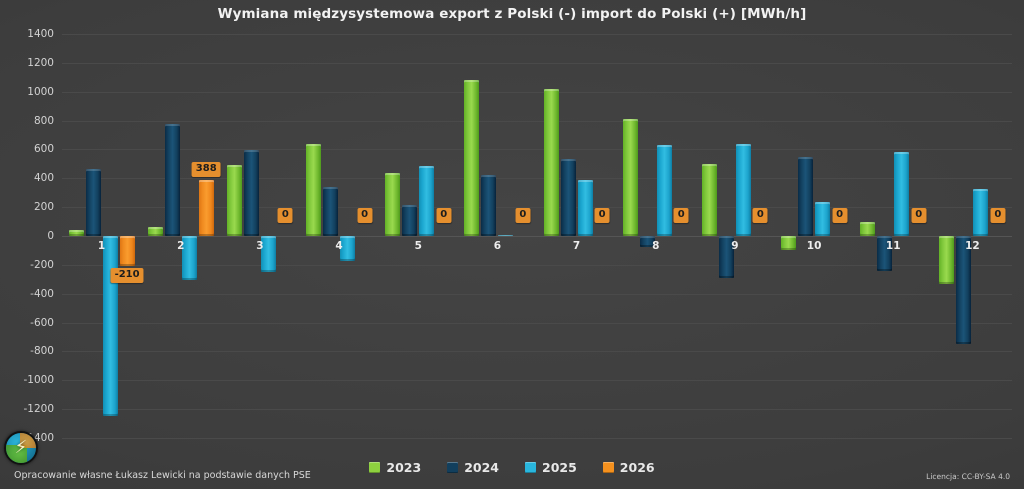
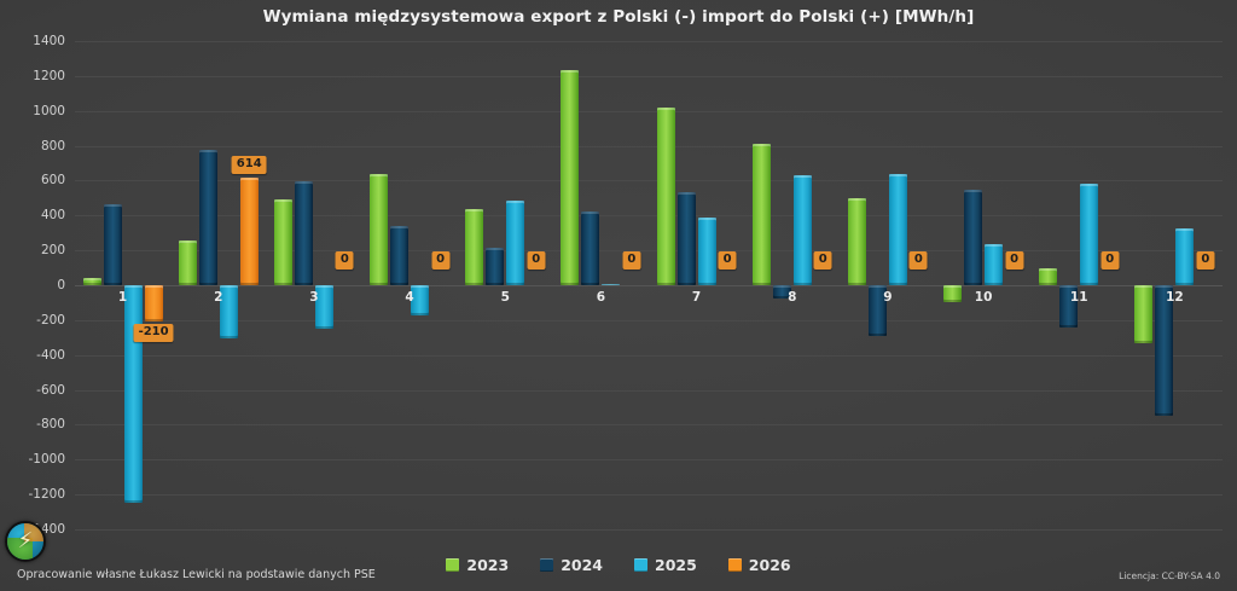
2023/2: 60 -> 260
2026/2: 388 -> 614
2023/6: 1080 -> 1240
